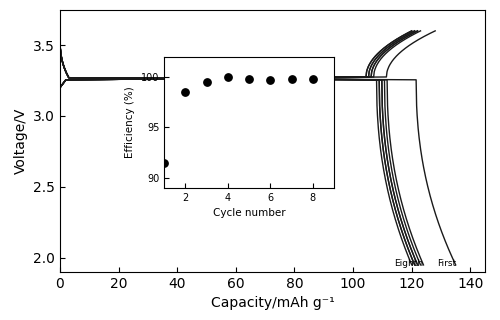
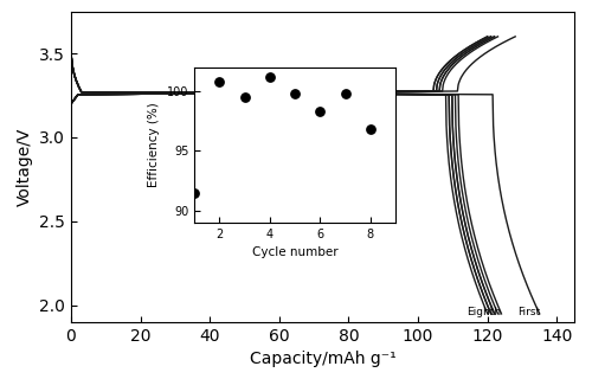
2: 98.5 -> 100.8
4: 100.0 -> 101.2
6: 99.7 -> 98.3
8: 99.8 -> 96.8
